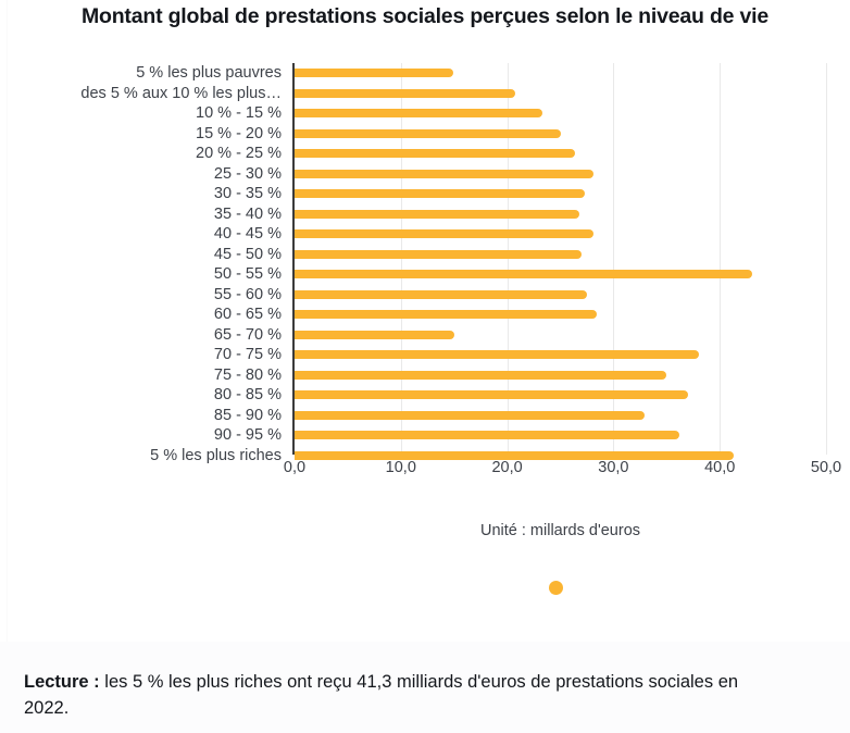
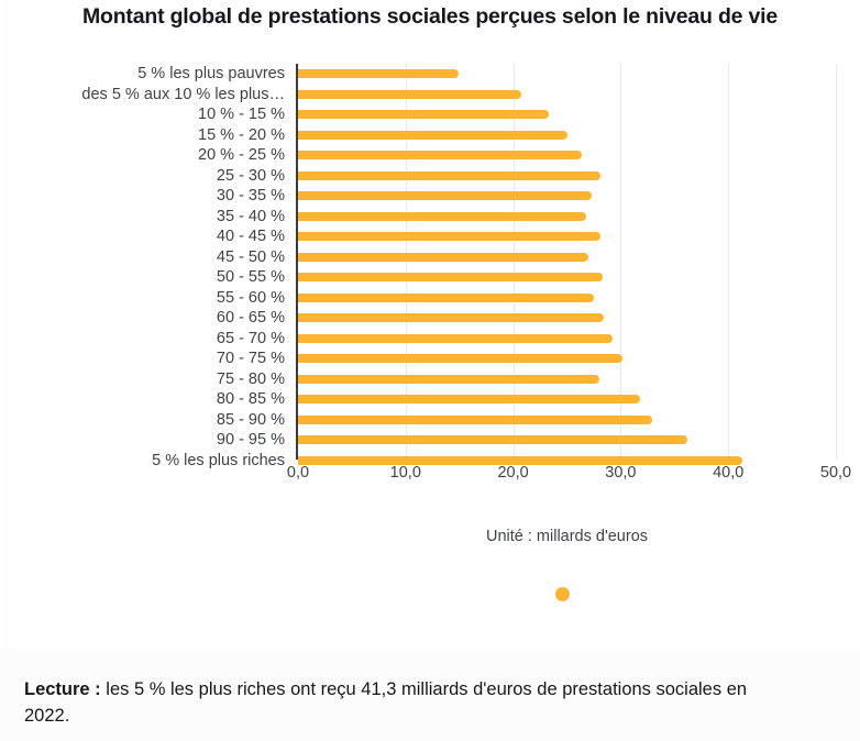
50 - 55 %: 43 -> 28
65 - 70 %: 15 -> 29
70 - 75 %: 38 -> 30
75 - 80 %: 35 -> 28
80 - 85 %: 37 -> 32
